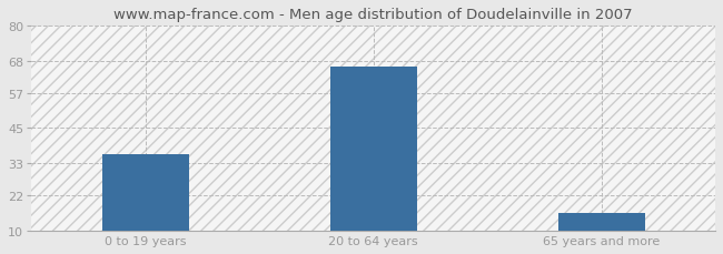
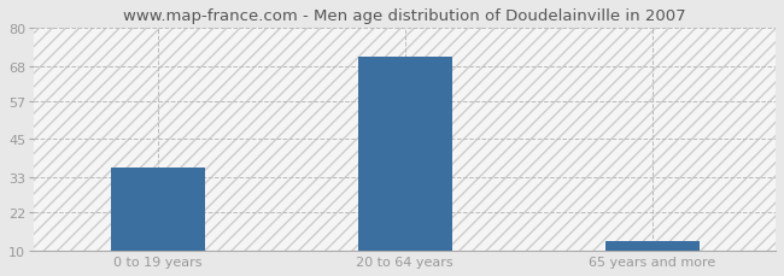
20 to 64 years: 66 -> 71
65 years and more: 16 -> 13
